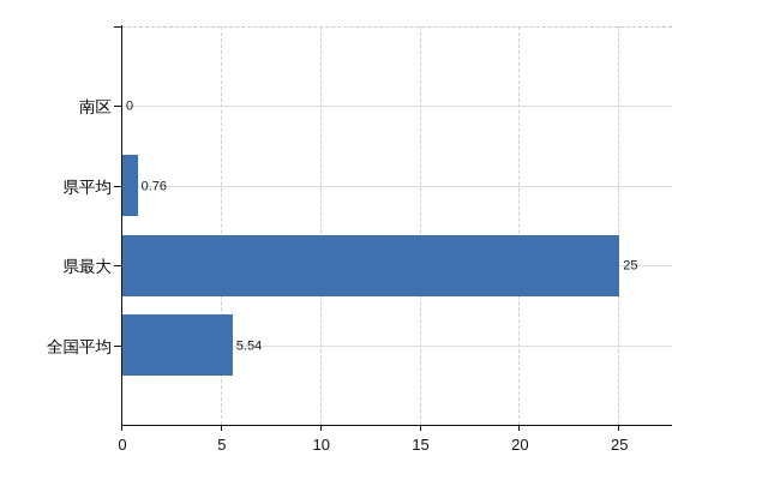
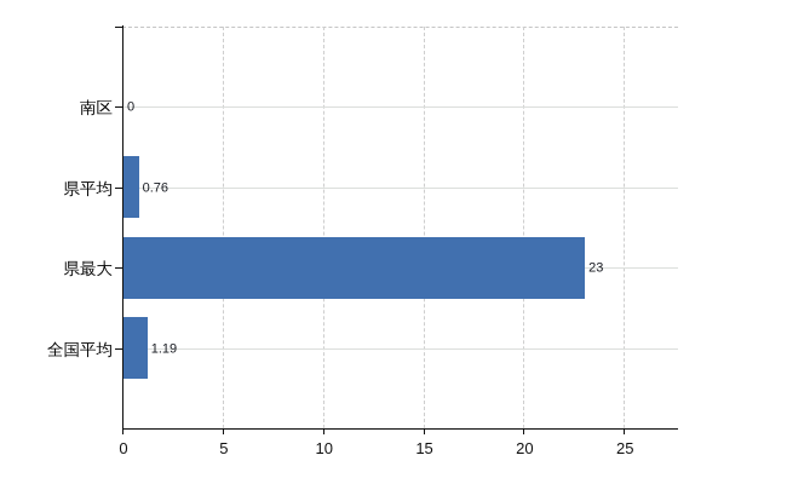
県最大: 25 -> 23
全国平均: 5.54 -> 1.19
